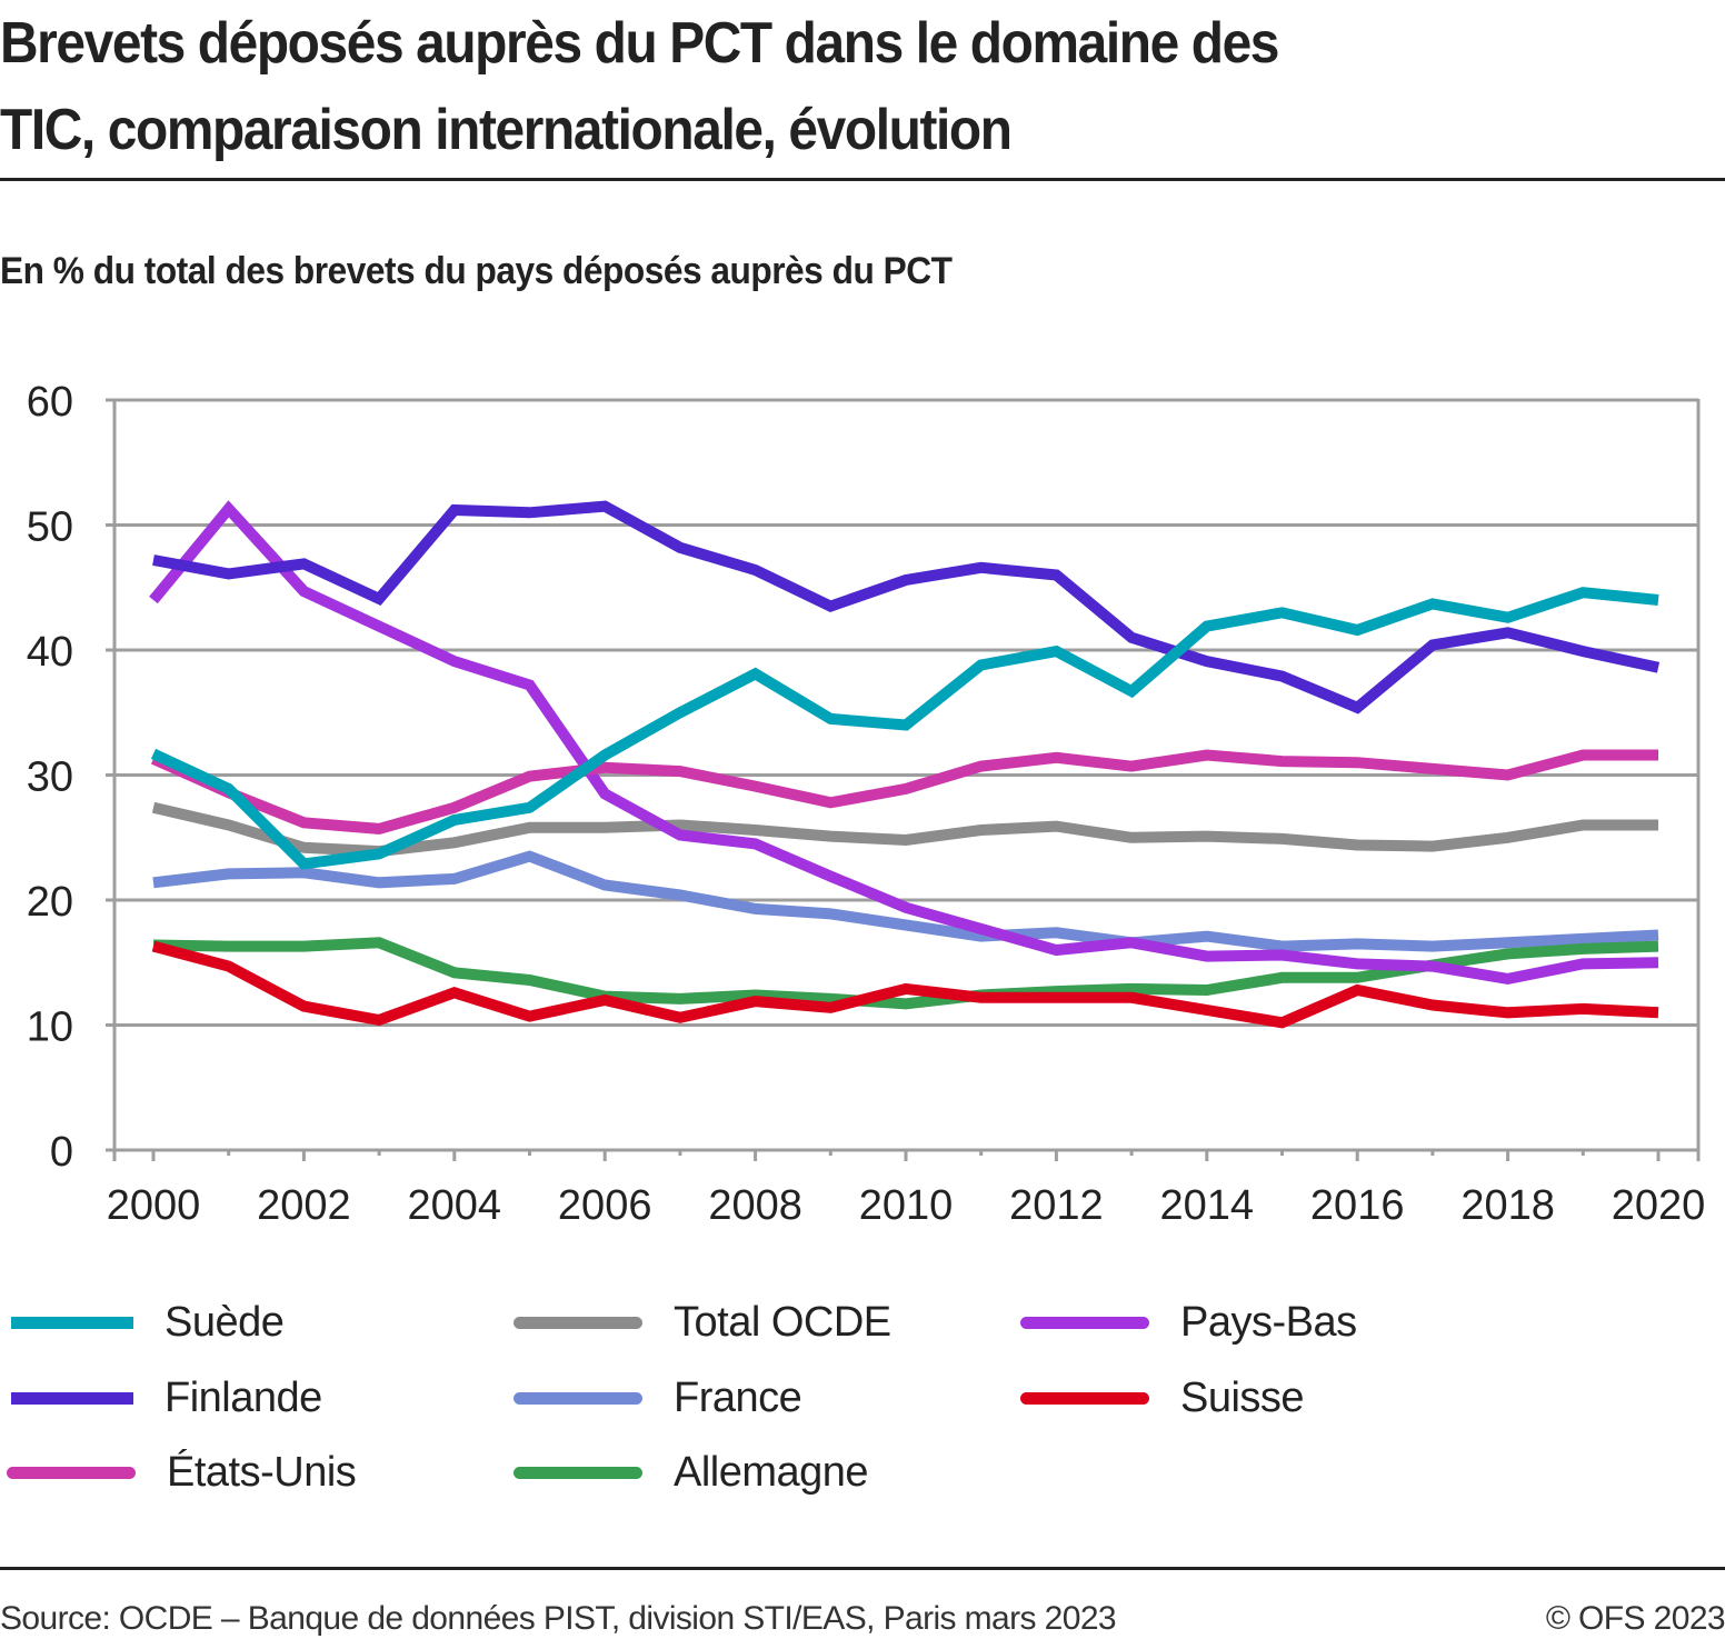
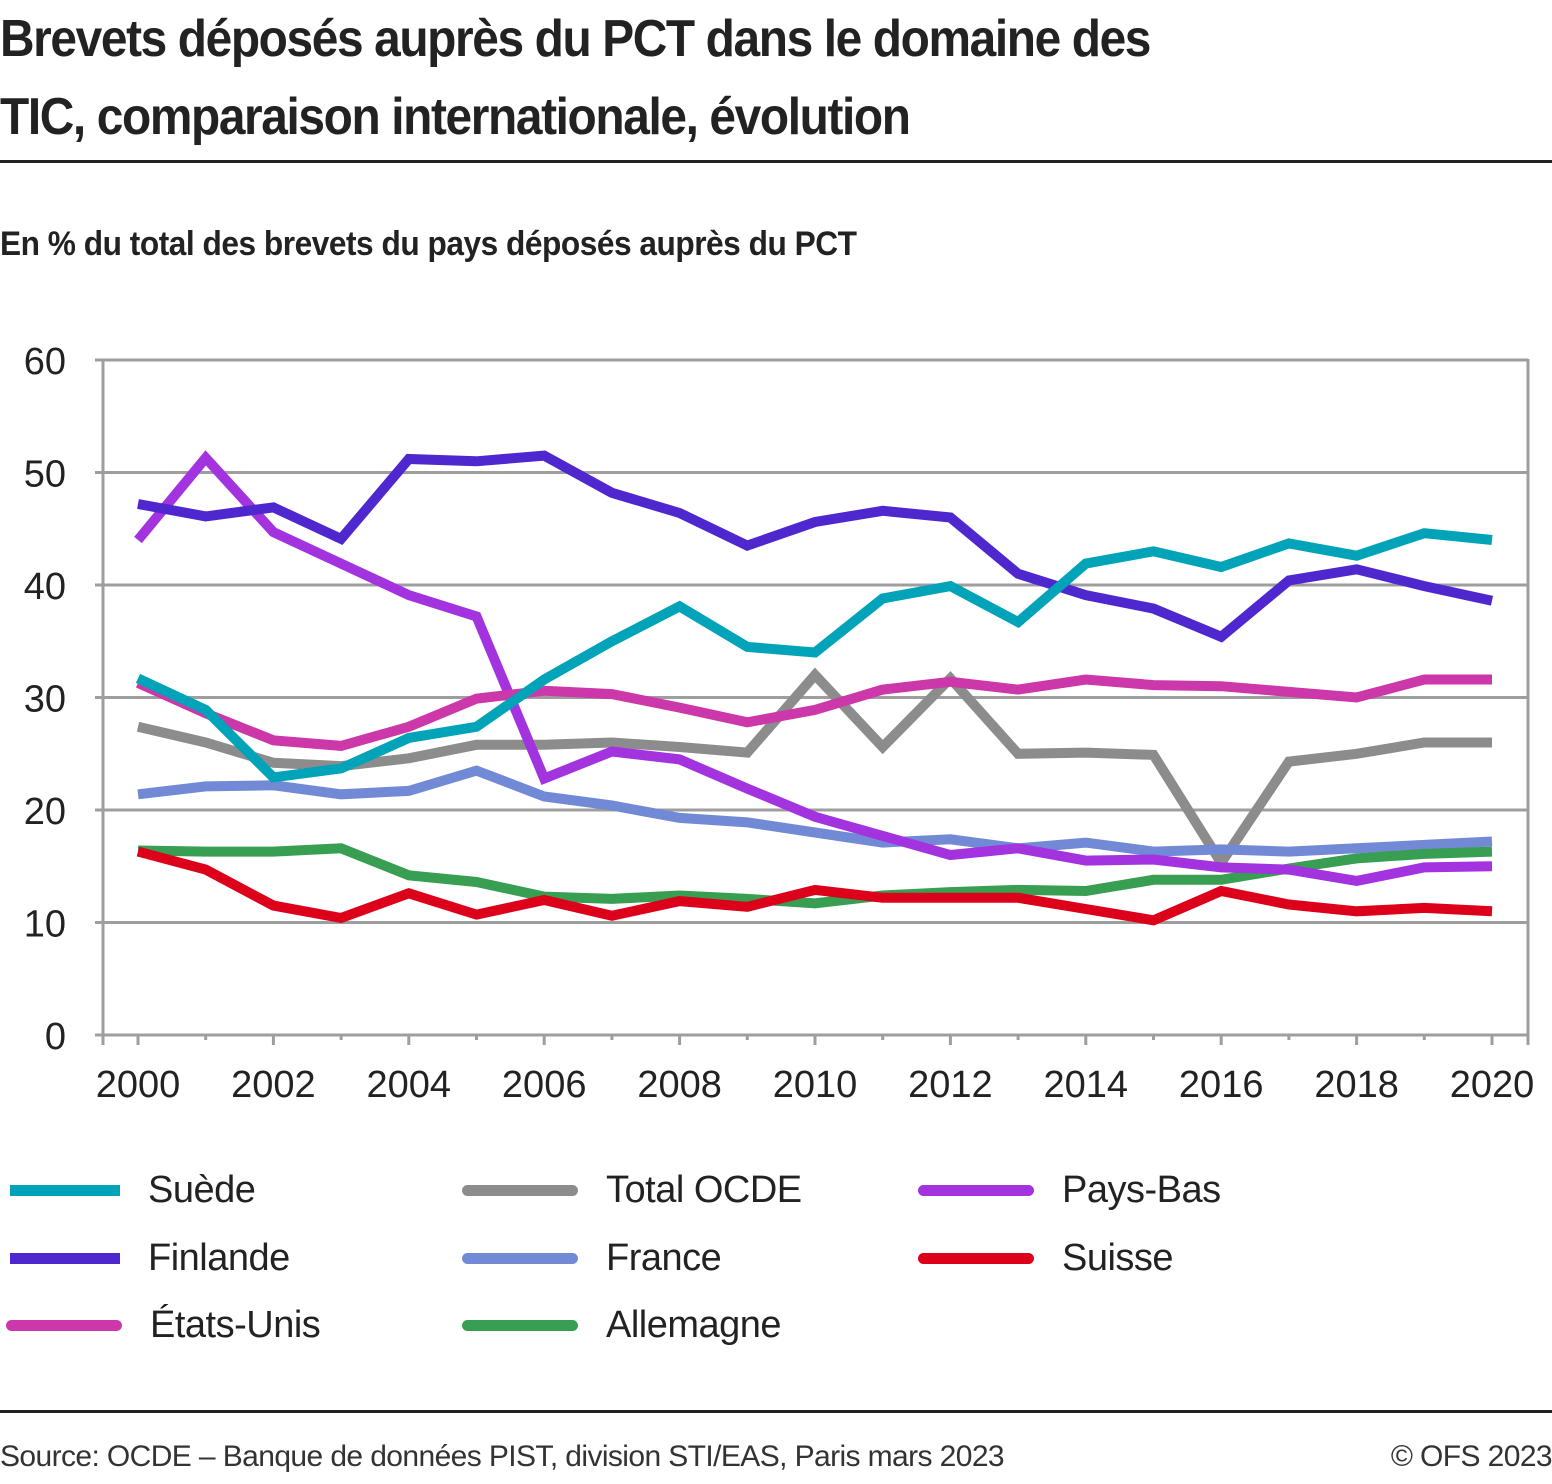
Pays-Bas/2006: 28.5 -> 22.8
Total OCDE/2010: 24.8 -> 32.0
Total OCDE/2012: 25.9 -> 31.7
Total OCDE/2016: 24.4 -> 15.3
